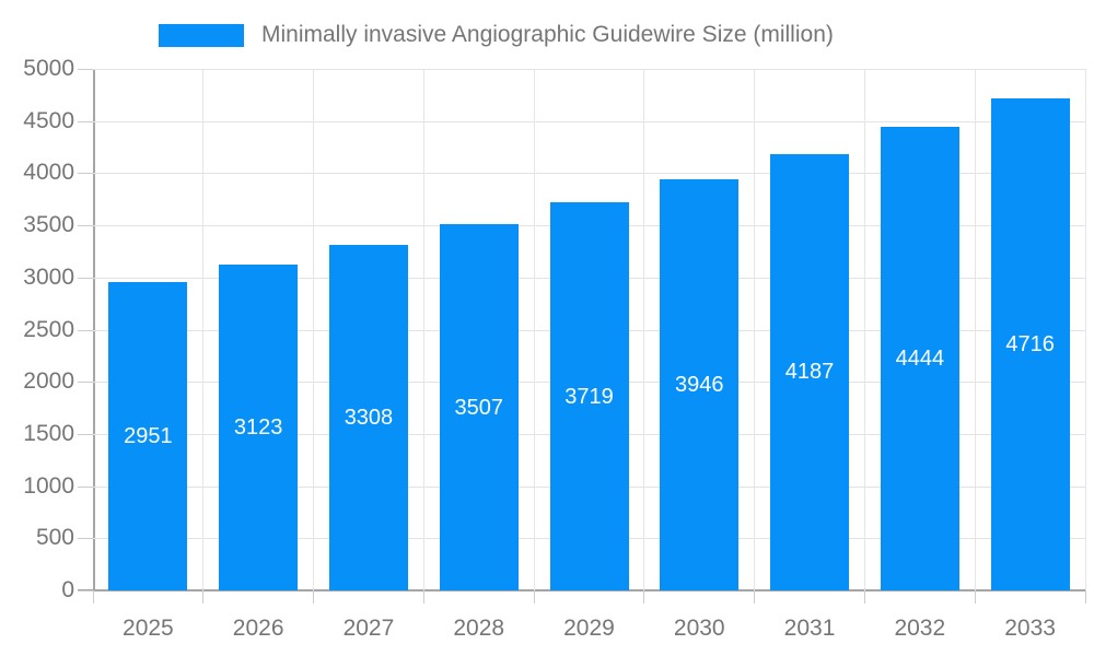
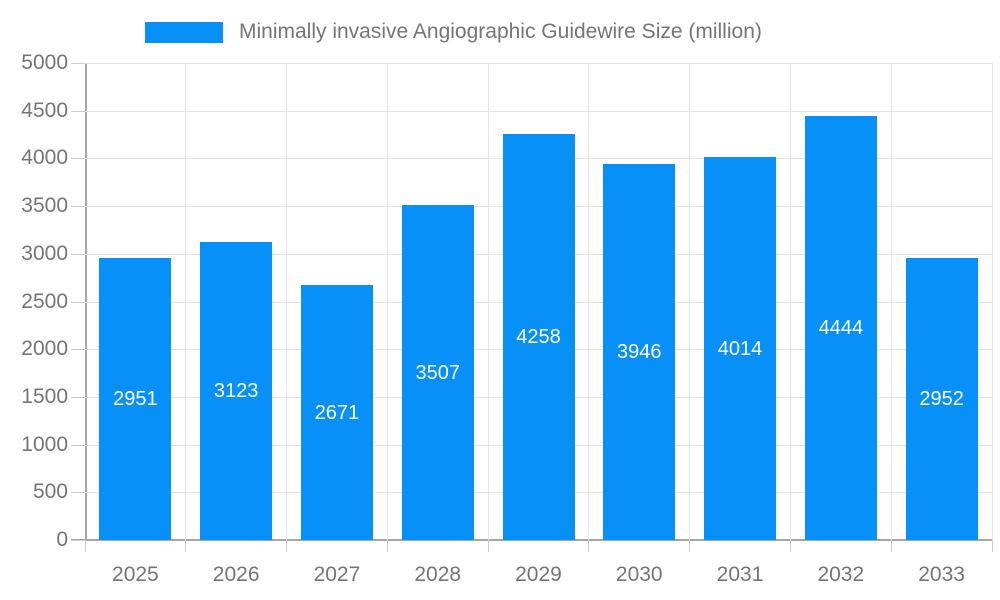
2027: 3308 -> 2671
2029: 3719 -> 4258
2031: 4187 -> 4014
2033: 4716 -> 2952
